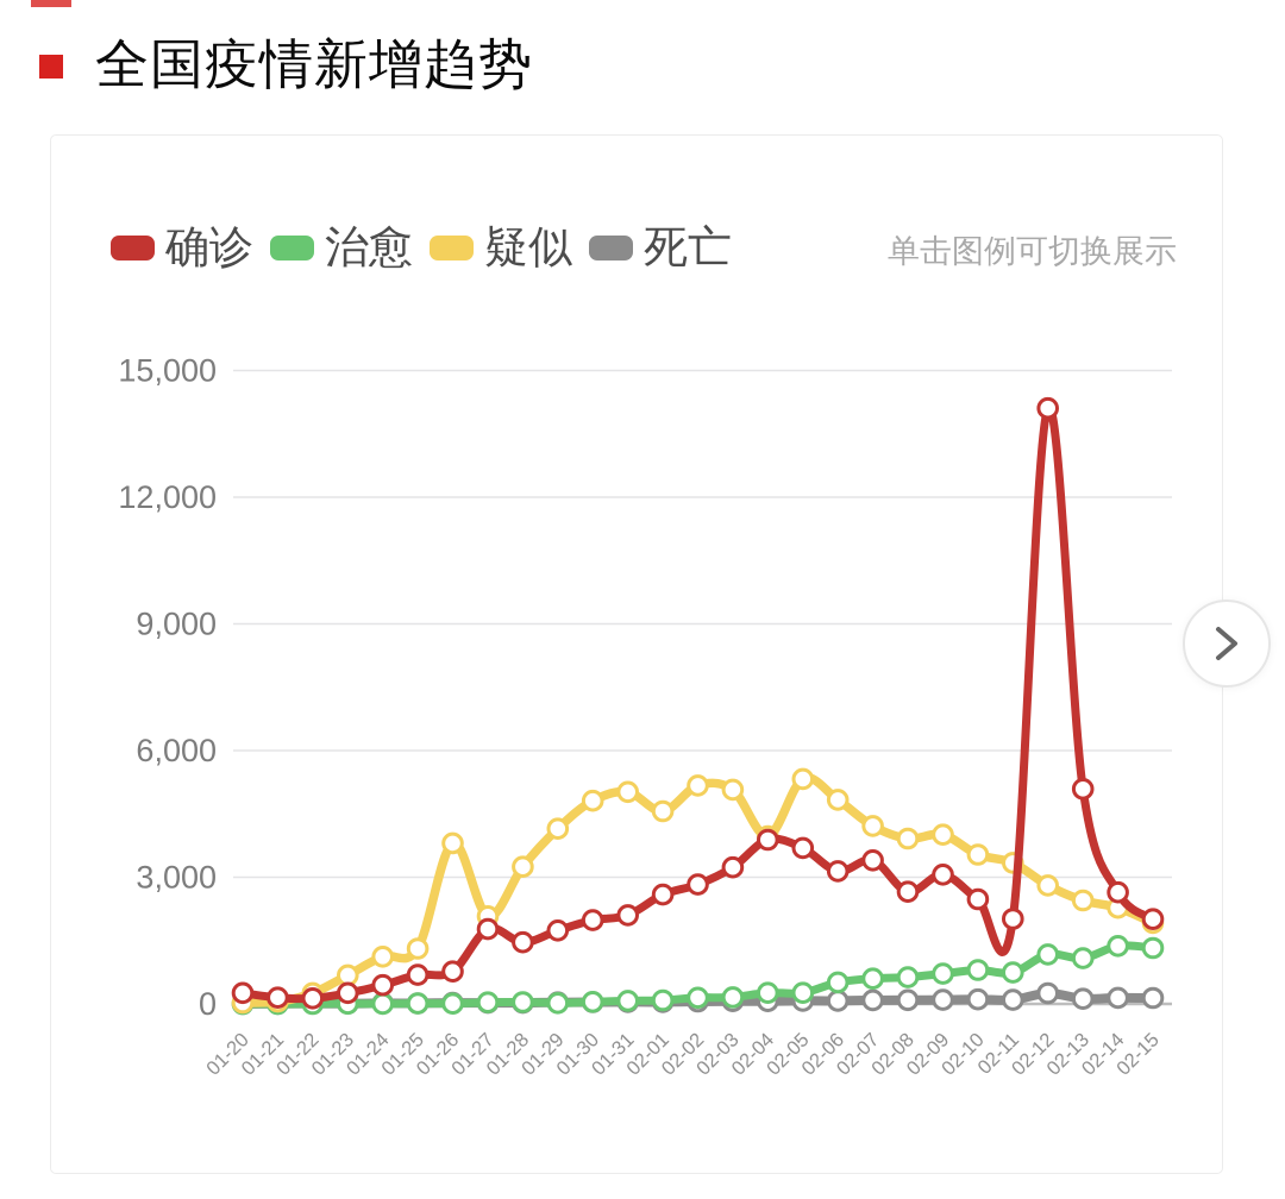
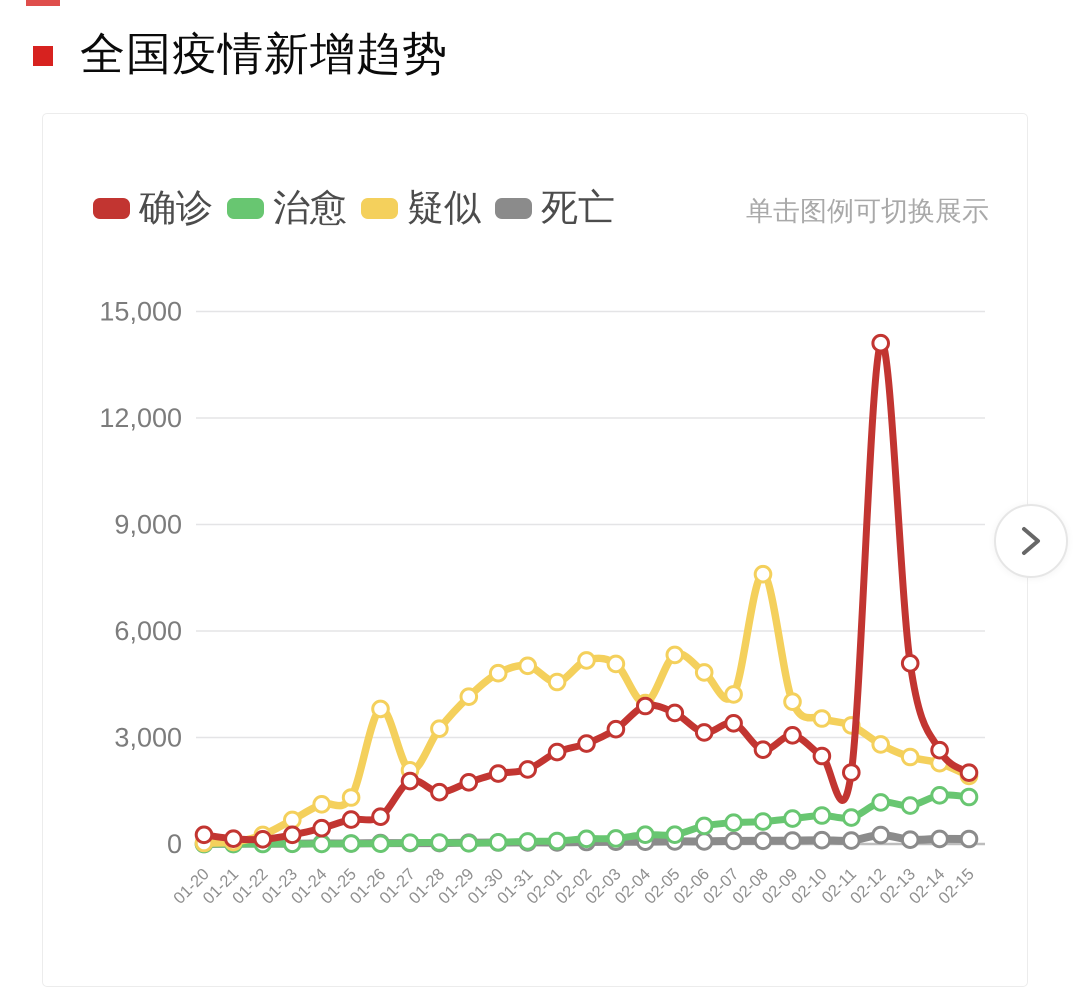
疑似/02-08: 3900 -> 7600
